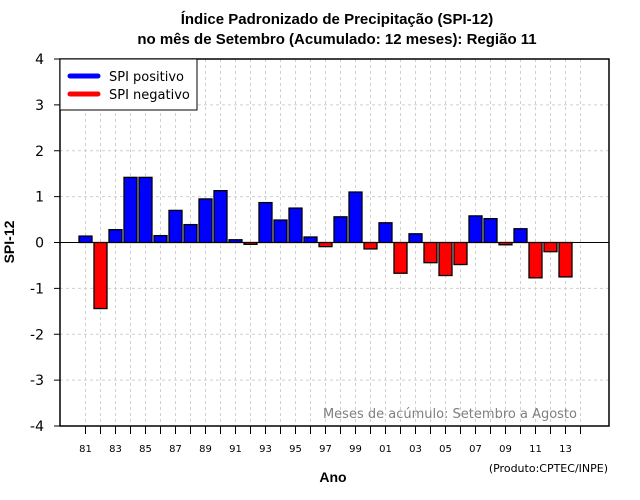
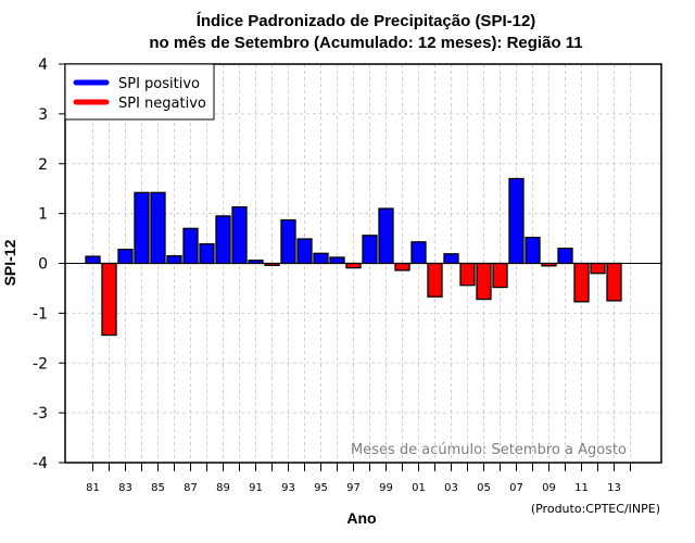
95: 0.8 -> 0.2
07: 0.6 -> 1.7
